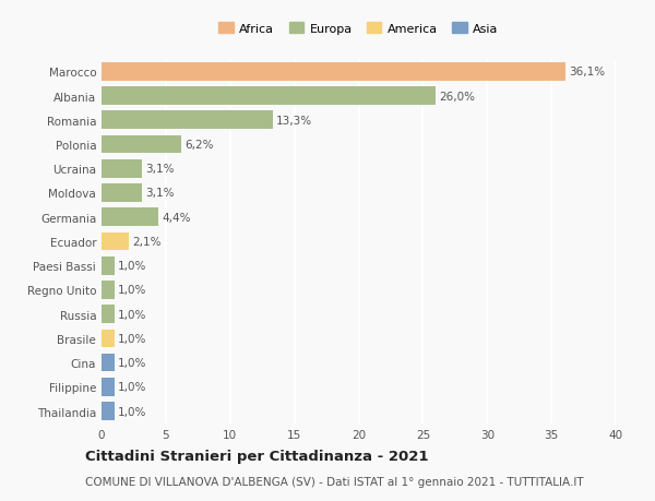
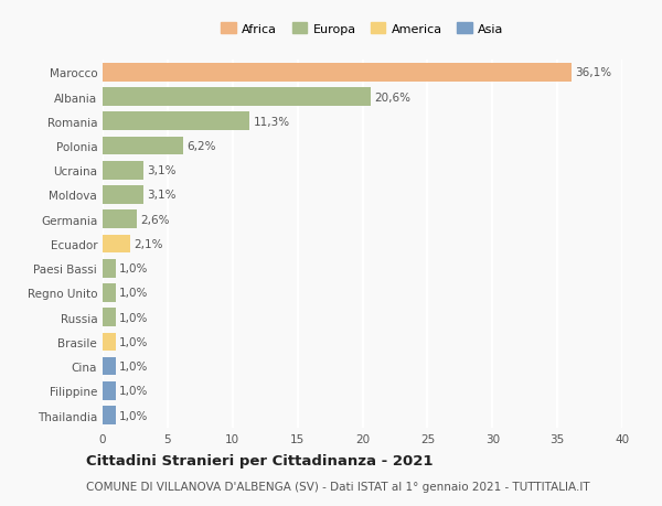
Albania: 26,0% -> 20,6%
Romania: 13,3% -> 11,3%
Germania: 4,4% -> 2,6%
